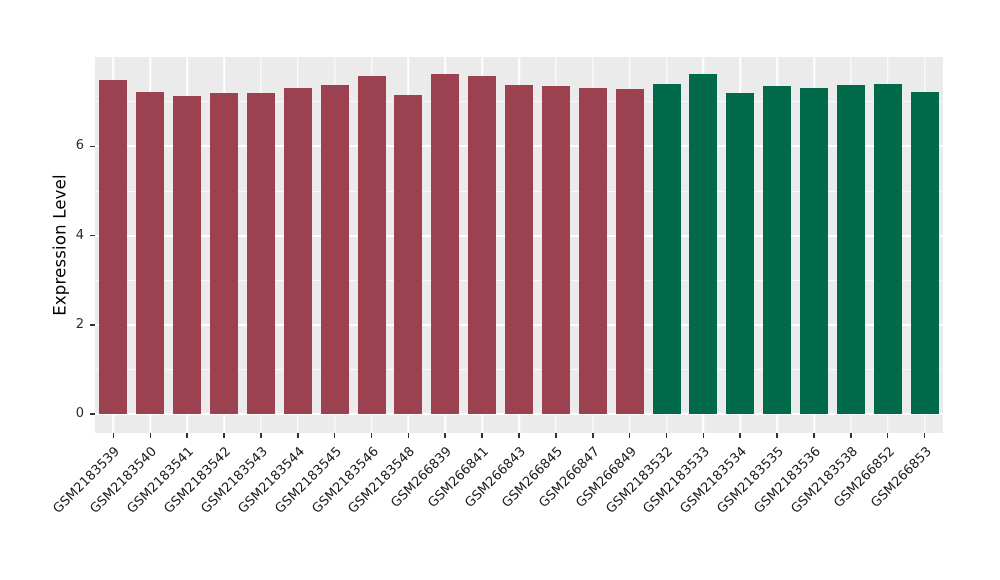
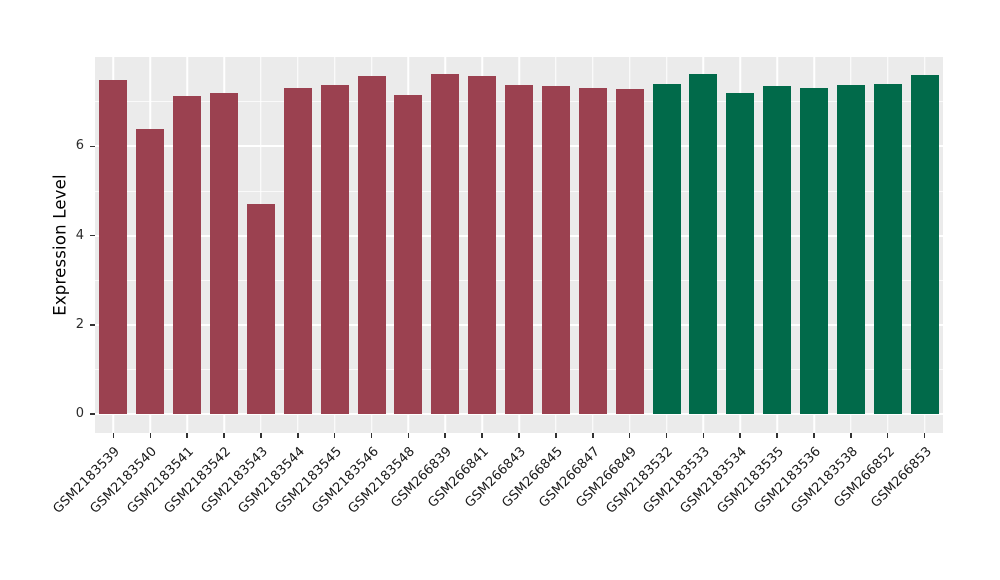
GSM2183540: 7.2 -> 6.4
GSM2183543: 7.2 -> 4.7
GSM266853: 7.2 -> 7.6
